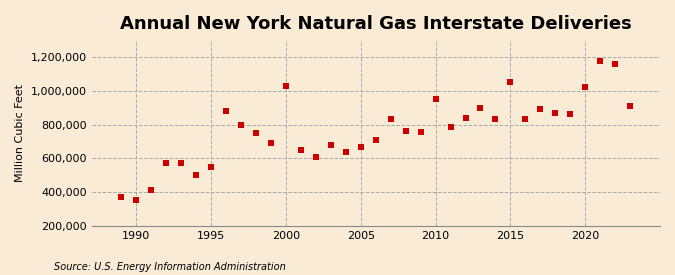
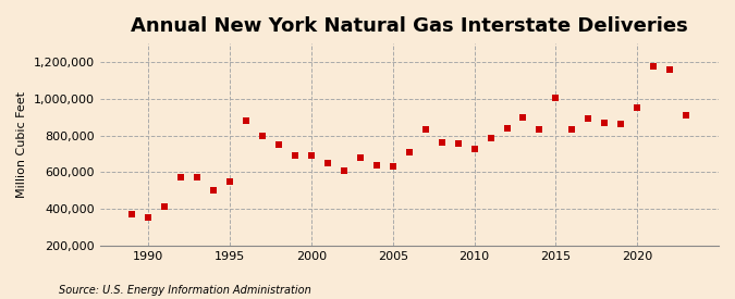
2000: 1,030,000 -> 690,000
2005: 670,000 -> 630,000
2010: 950,000 -> 720,000
2015: 1,050,000 -> 1,000,000
2020: 1,020,000 -> 950,000
